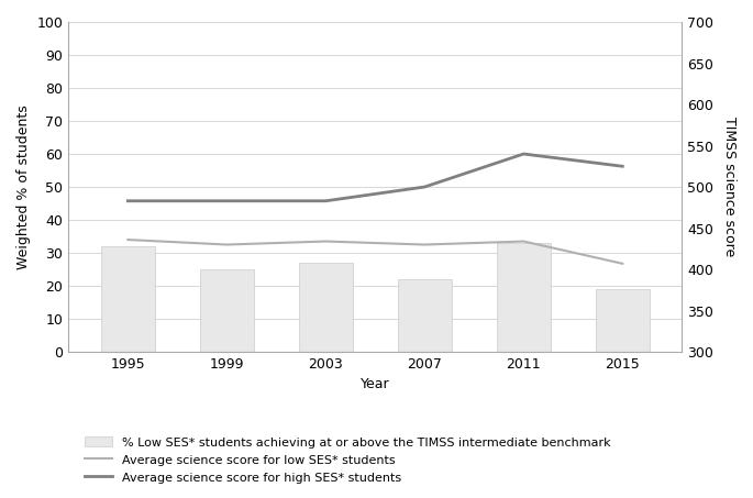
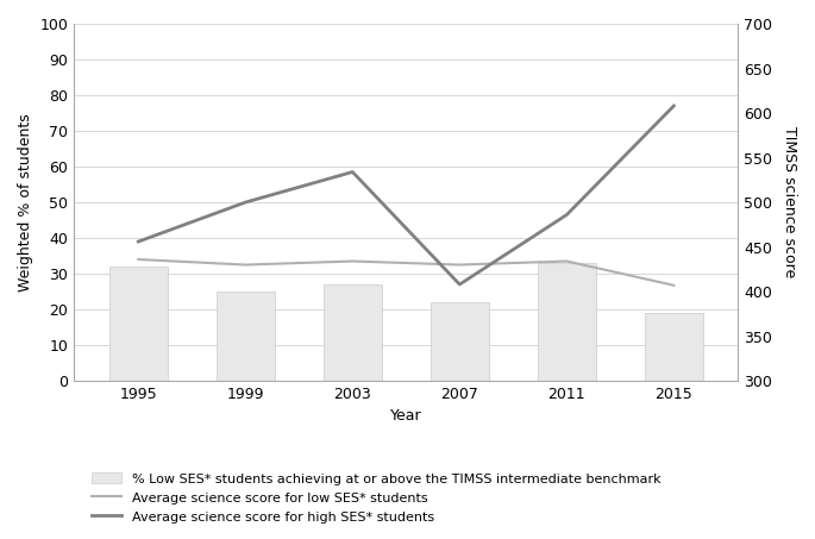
Average science score for high SES* students/1995: 483 -> 456
Average science score for high SES* students/1999: 483 -> 500
Average science score for high SES* students/2003: 483 -> 534
Average science score for high SES* students/2007: 500 -> 408
Average science score for high SES* students/2011: 540 -> 486
Average science score for high SES* students/2015: 525 -> 608
